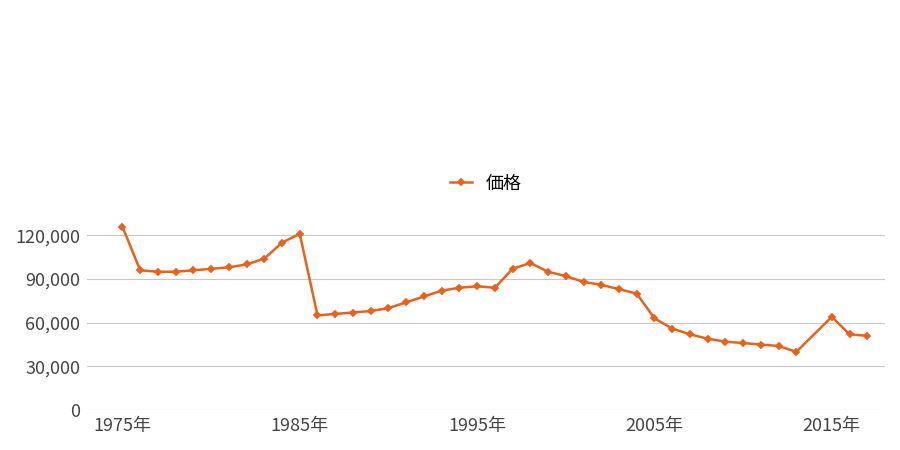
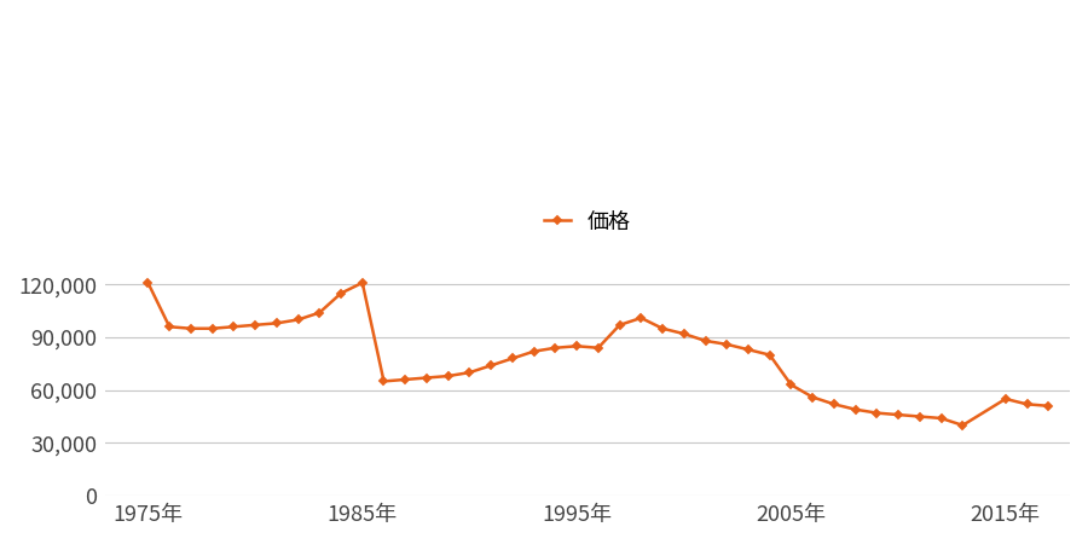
1975年: 126,000 -> 121,000
2015年: 64,000 -> 55,000
